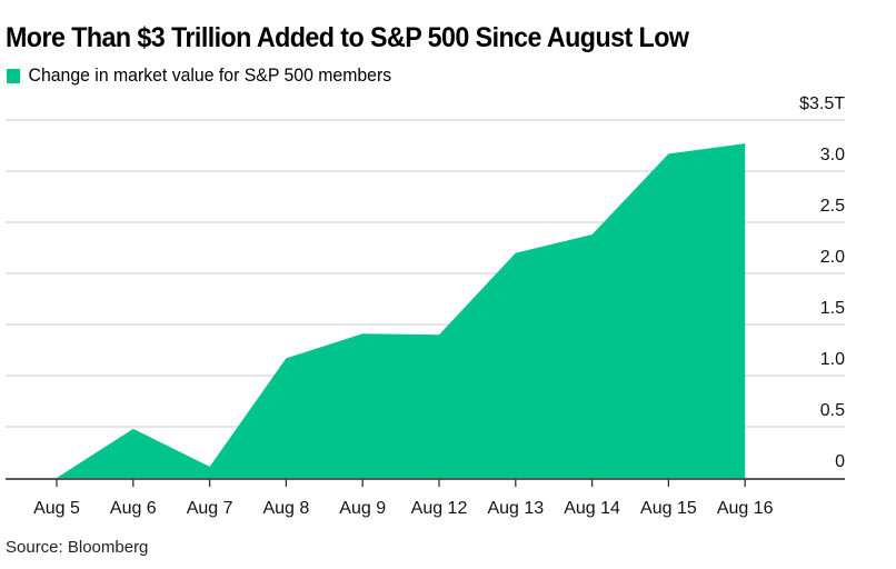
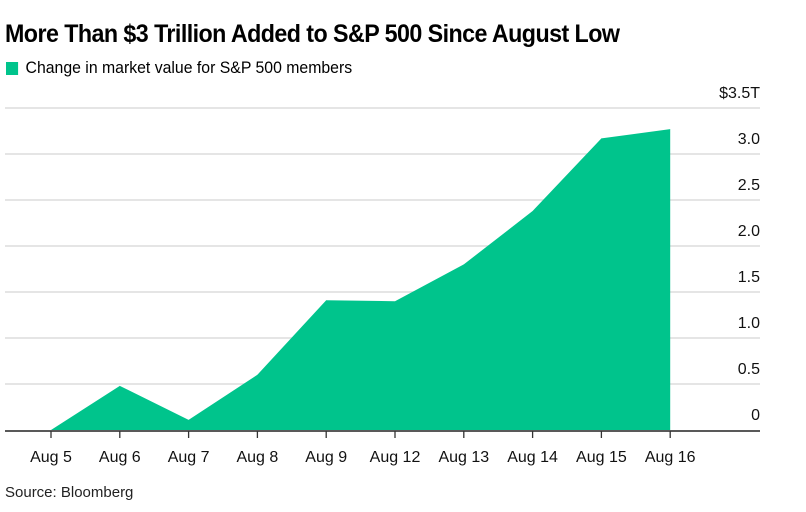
Aug 8: 1.2 -> 0.6
Aug 13: 2.2 -> 1.8
